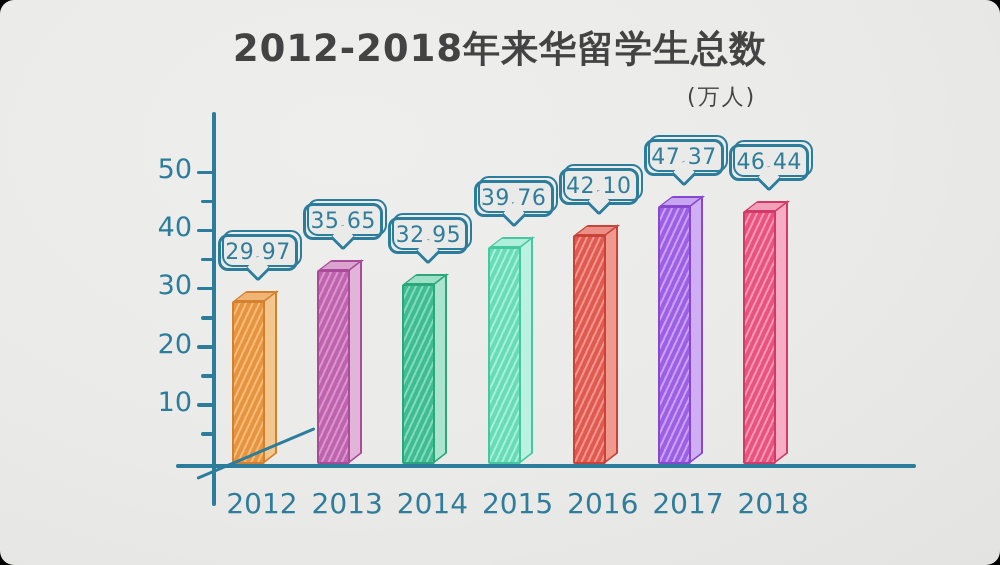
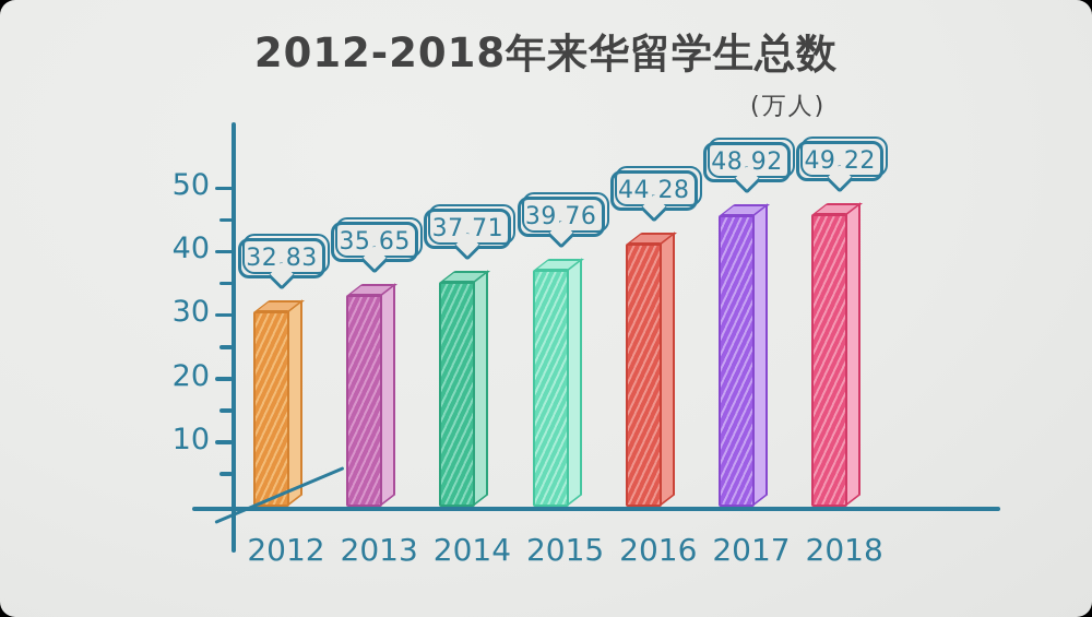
2012: 29.97 -> 32.83
2014: 32.95 -> 37.71
2016: 42.10 -> 44.28
2017: 47.37 -> 48.92
2018: 46.44 -> 49.22
